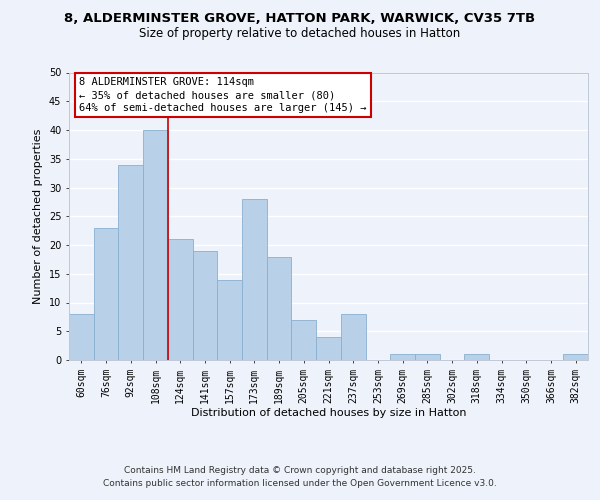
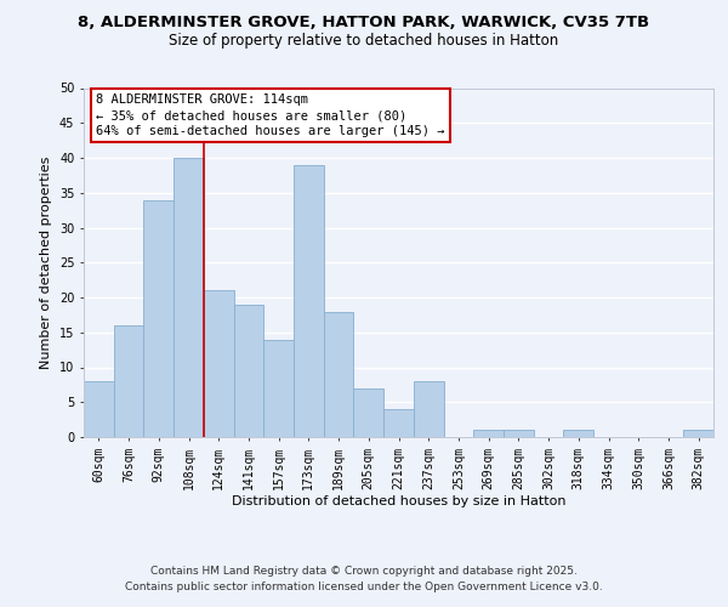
76sqm: 23 -> 16
173sqm: 28 -> 39
